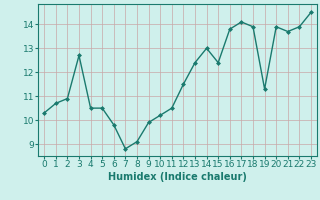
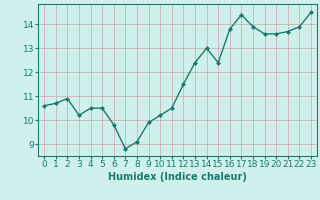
0: 10.3 -> 10.6
3: 12.7 -> 10.2
17: 14.1 -> 14.4
19: 11.3 -> 13.6
20: 13.9 -> 13.6
